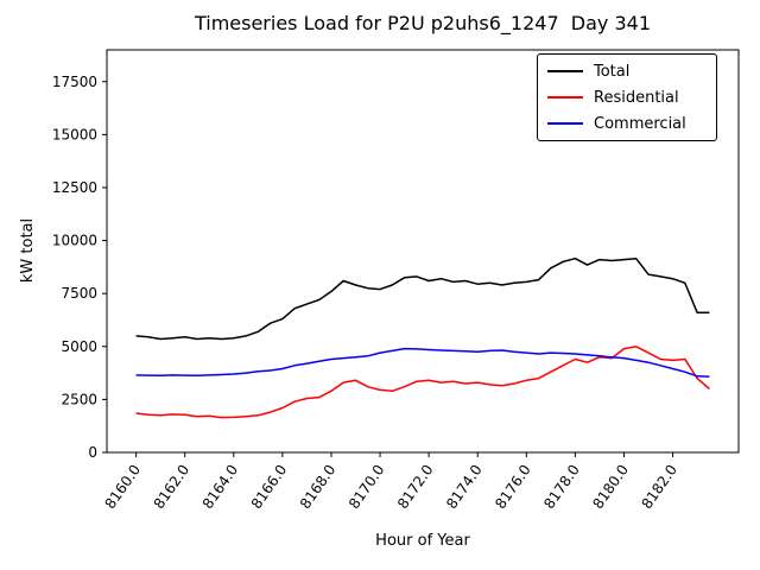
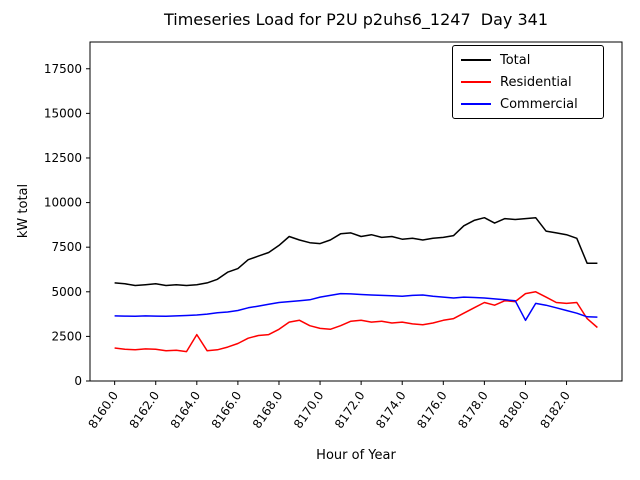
Residential/8164.0: 1700 -> 2600
Commercial/8180.0: 4400 -> 3400
